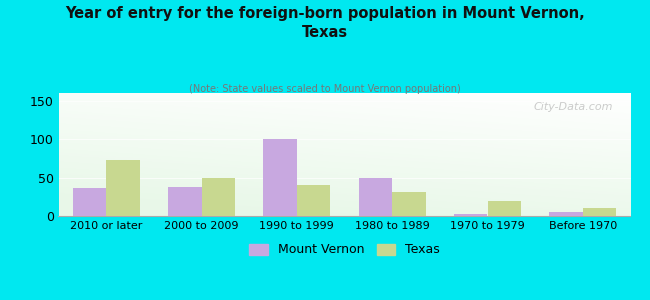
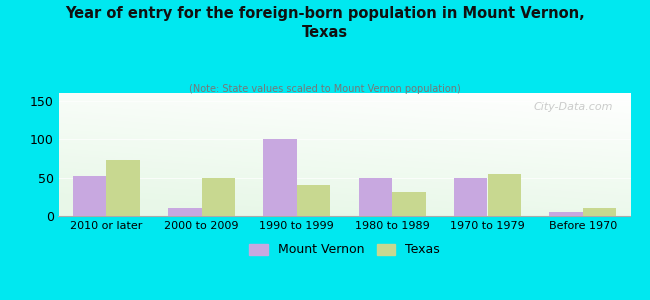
Mount Vernon/2010 or later: 37 -> 52
Mount Vernon/2000 to 2009: 38 -> 10
Mount Vernon/1970 to 1979: 3 -> 50
Texas/1970 to 1979: 20 -> 54
